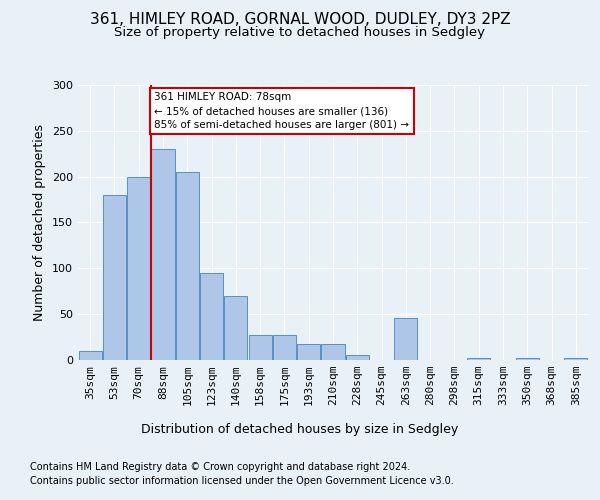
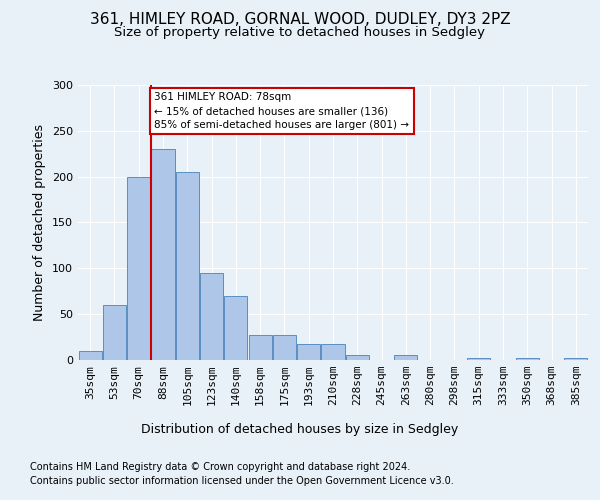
53sqm: 180 -> 60
263sqm: 46 -> 5
